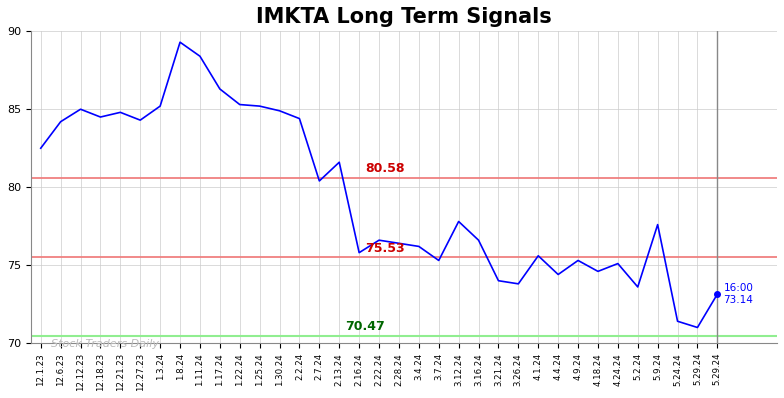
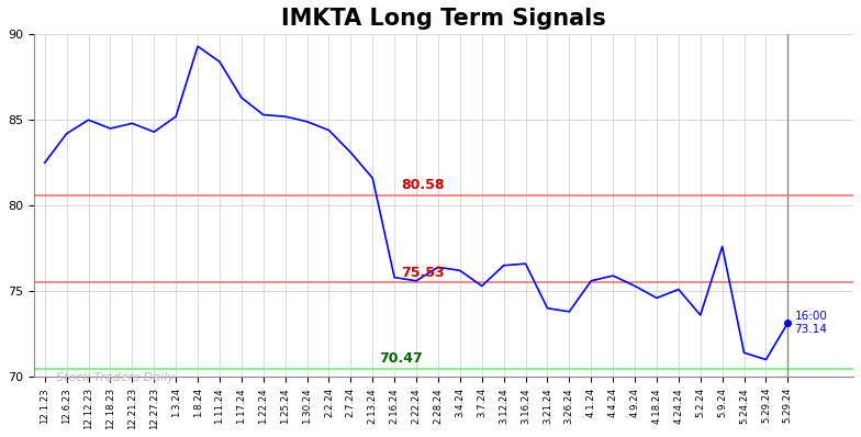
2.7.24: 80.4 -> 83.1
2.22.24: 76.6 -> 75.6
3.12.24: 77.8 -> 76.5
4.4.24: 74.4 -> 75.9
